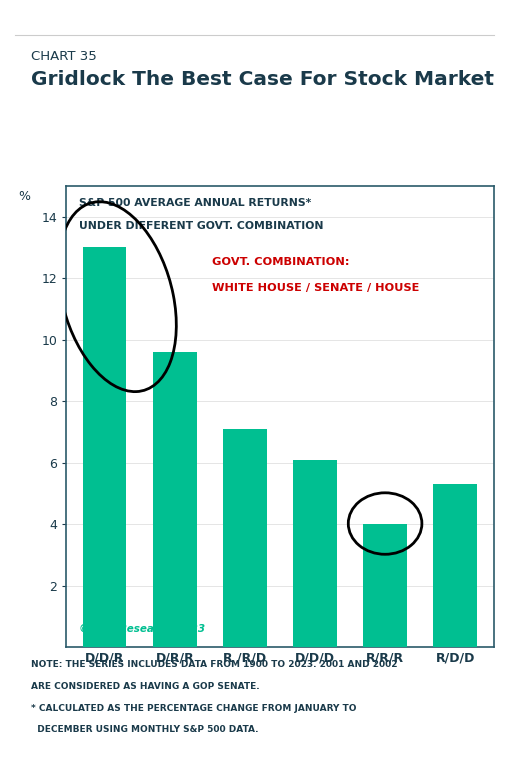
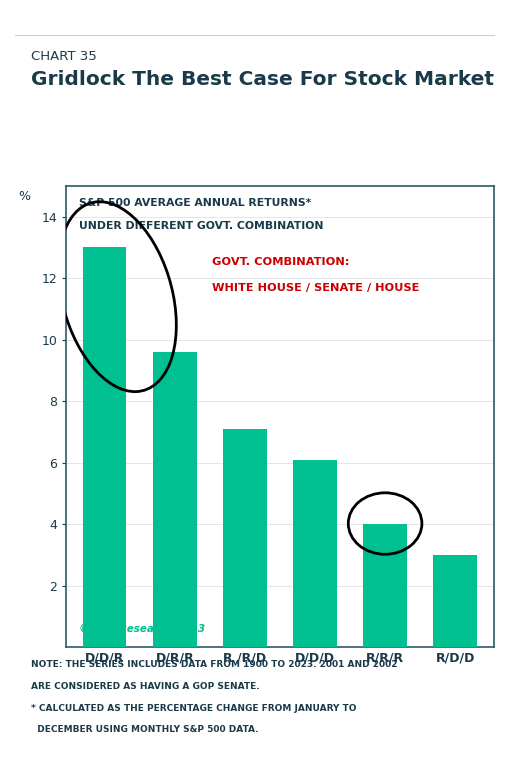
R/D/D: 5.3 -> 3.0
